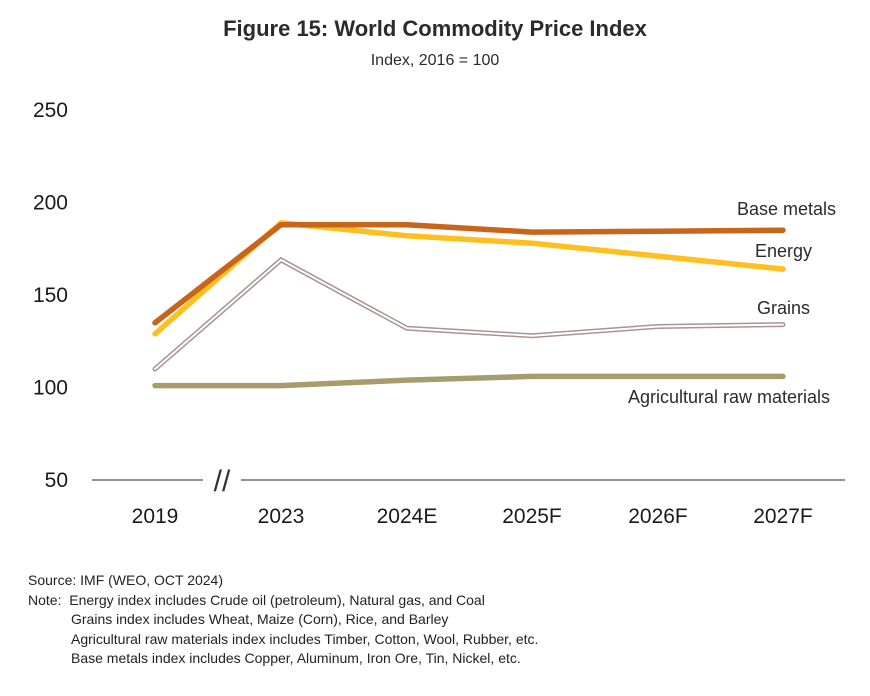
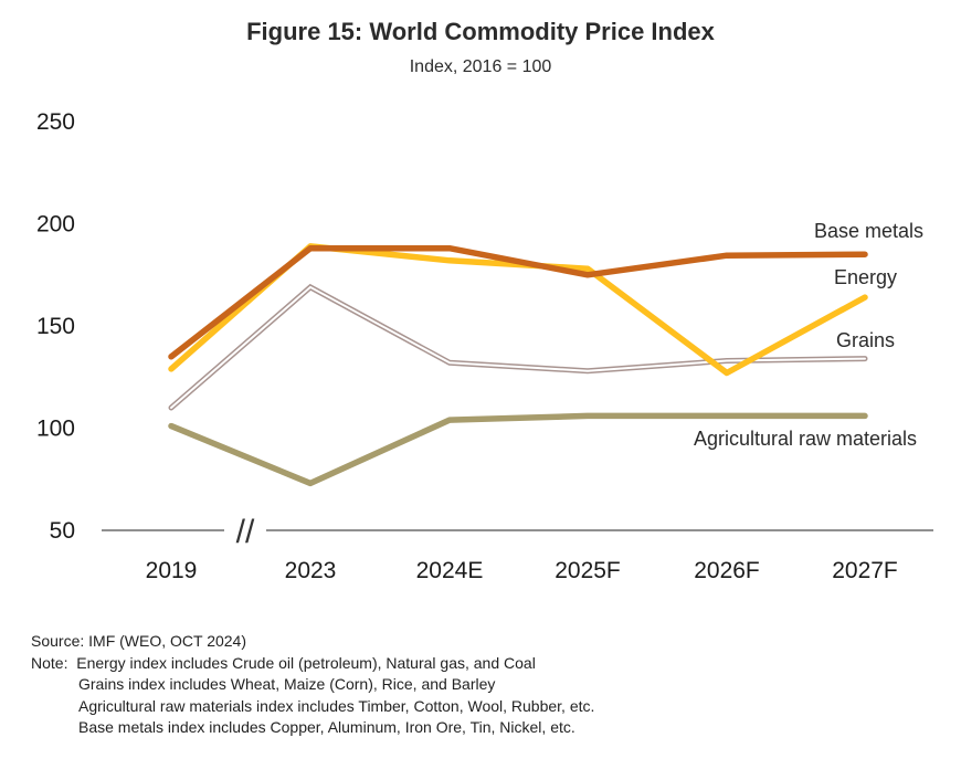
Agricultural raw materials/2023: 101 -> 73
Base metals/2025F: 184 -> 175
Energy/2026F: 171 -> 127
